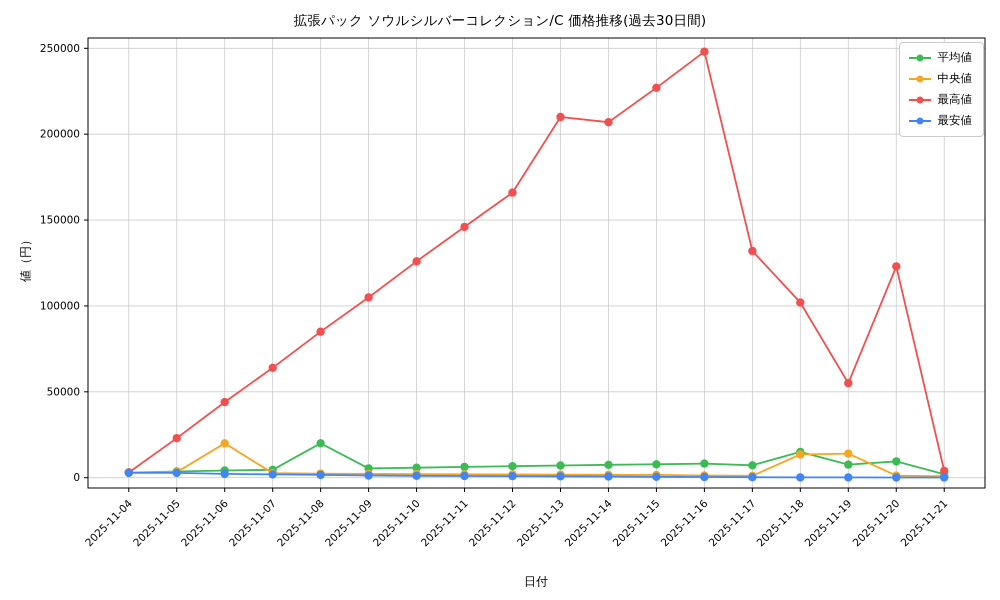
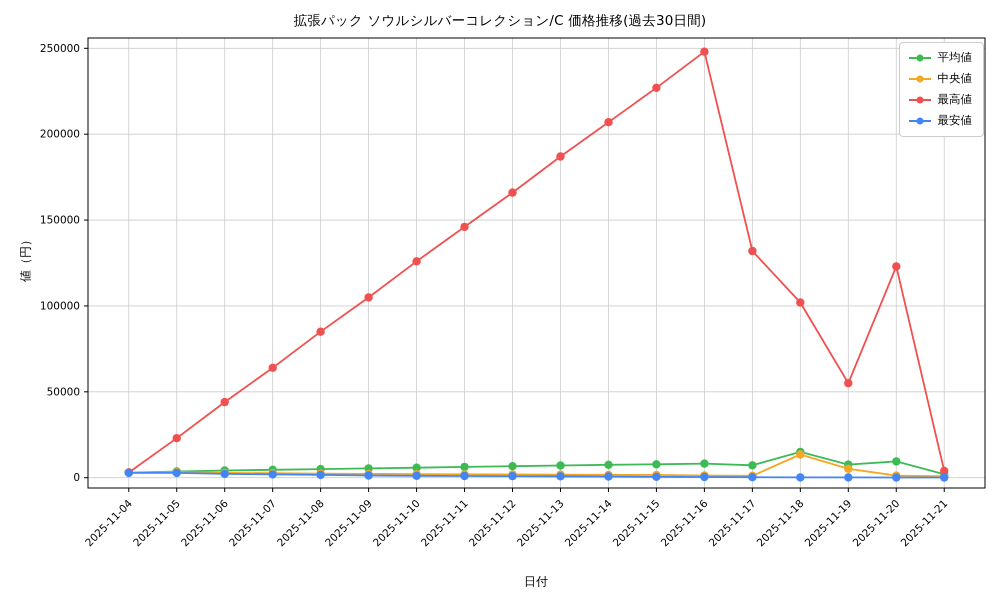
中央値/2025-11-06: 20000 -> 3000
平均値/2025-11-08: 20000 -> 5000
最高値/2025-11-13: 210000 -> 187000
中央値/2025-11-19: 14000 -> 5000
